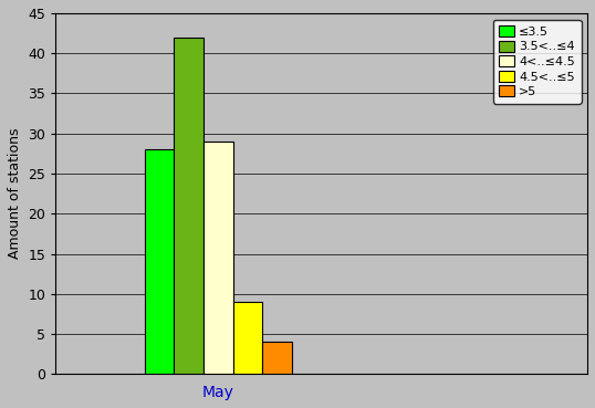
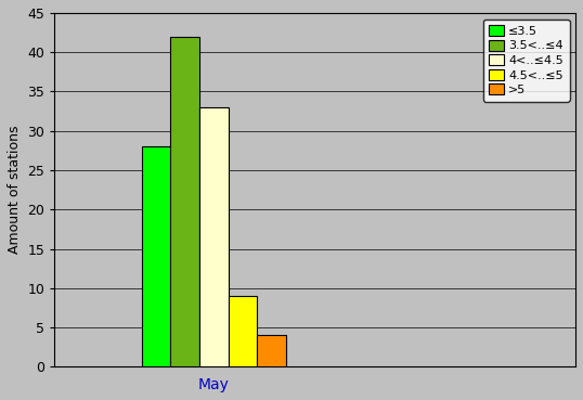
May: 29 -> 33
